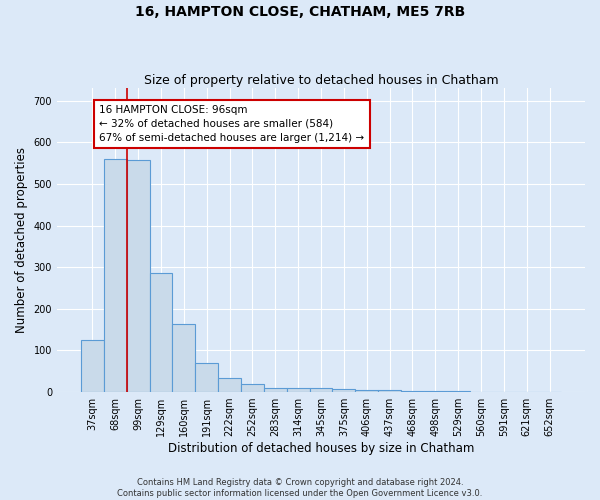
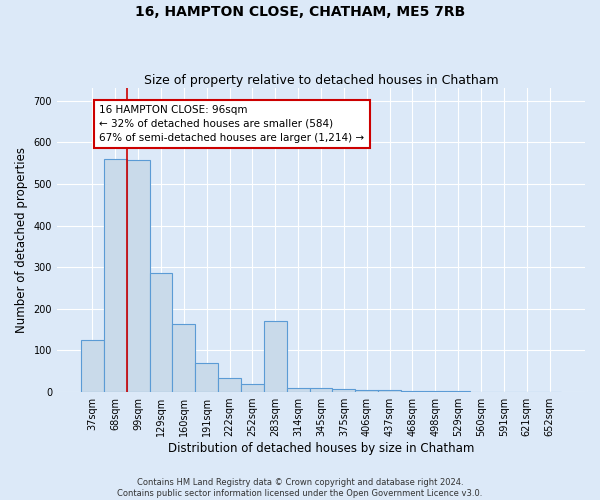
283sqm: 10 -> 170
